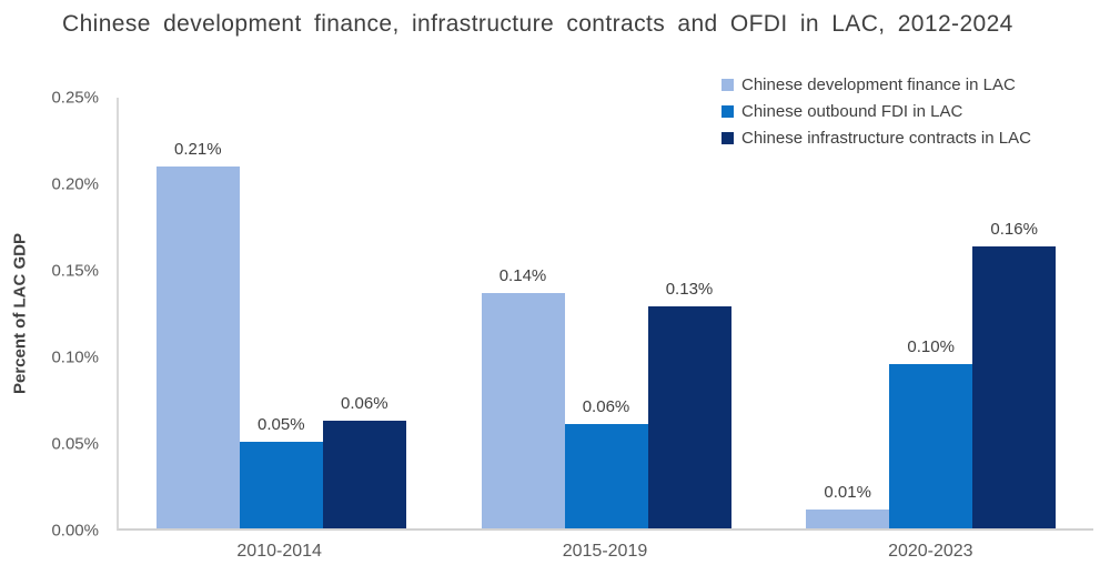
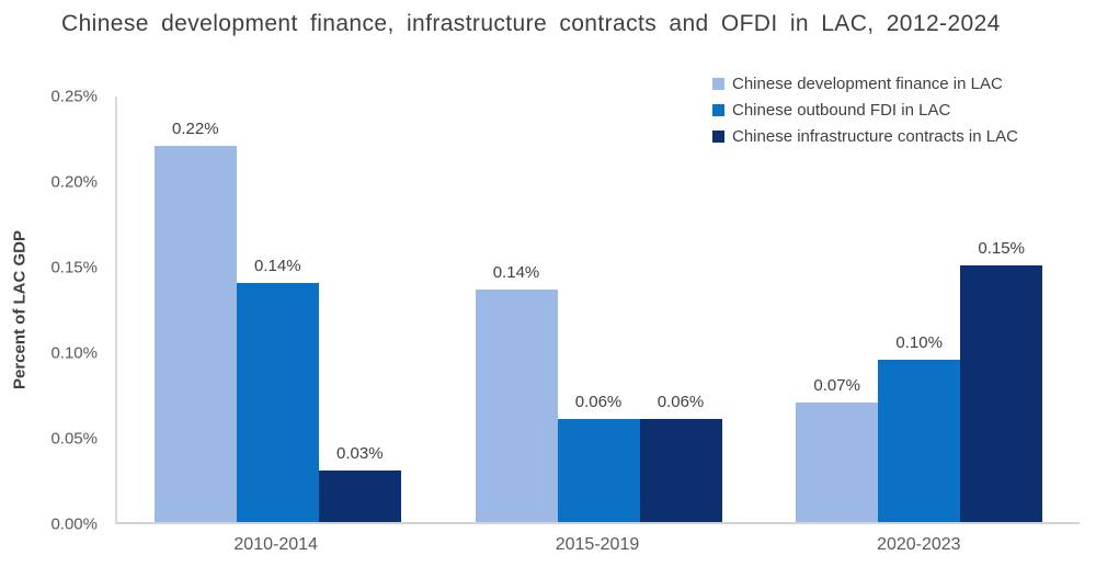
Chinese development finance in LAC/2010-2014: 0.21% -> 0.22%
Chinese outbound FDI in LAC/2010-2014: 0.05% -> 0.14%
Chinese infrastructure contracts in LAC/2010-2014: 0.06% -> 0.03%
Chinese infrastructure contracts in LAC/2015-2019: 0.13% -> 0.06%
Chinese development finance in LAC/2020-2023: 0.01% -> 0.07%
Chinese infrastructure contracts in LAC/2020-2023: 0.16% -> 0.15%
